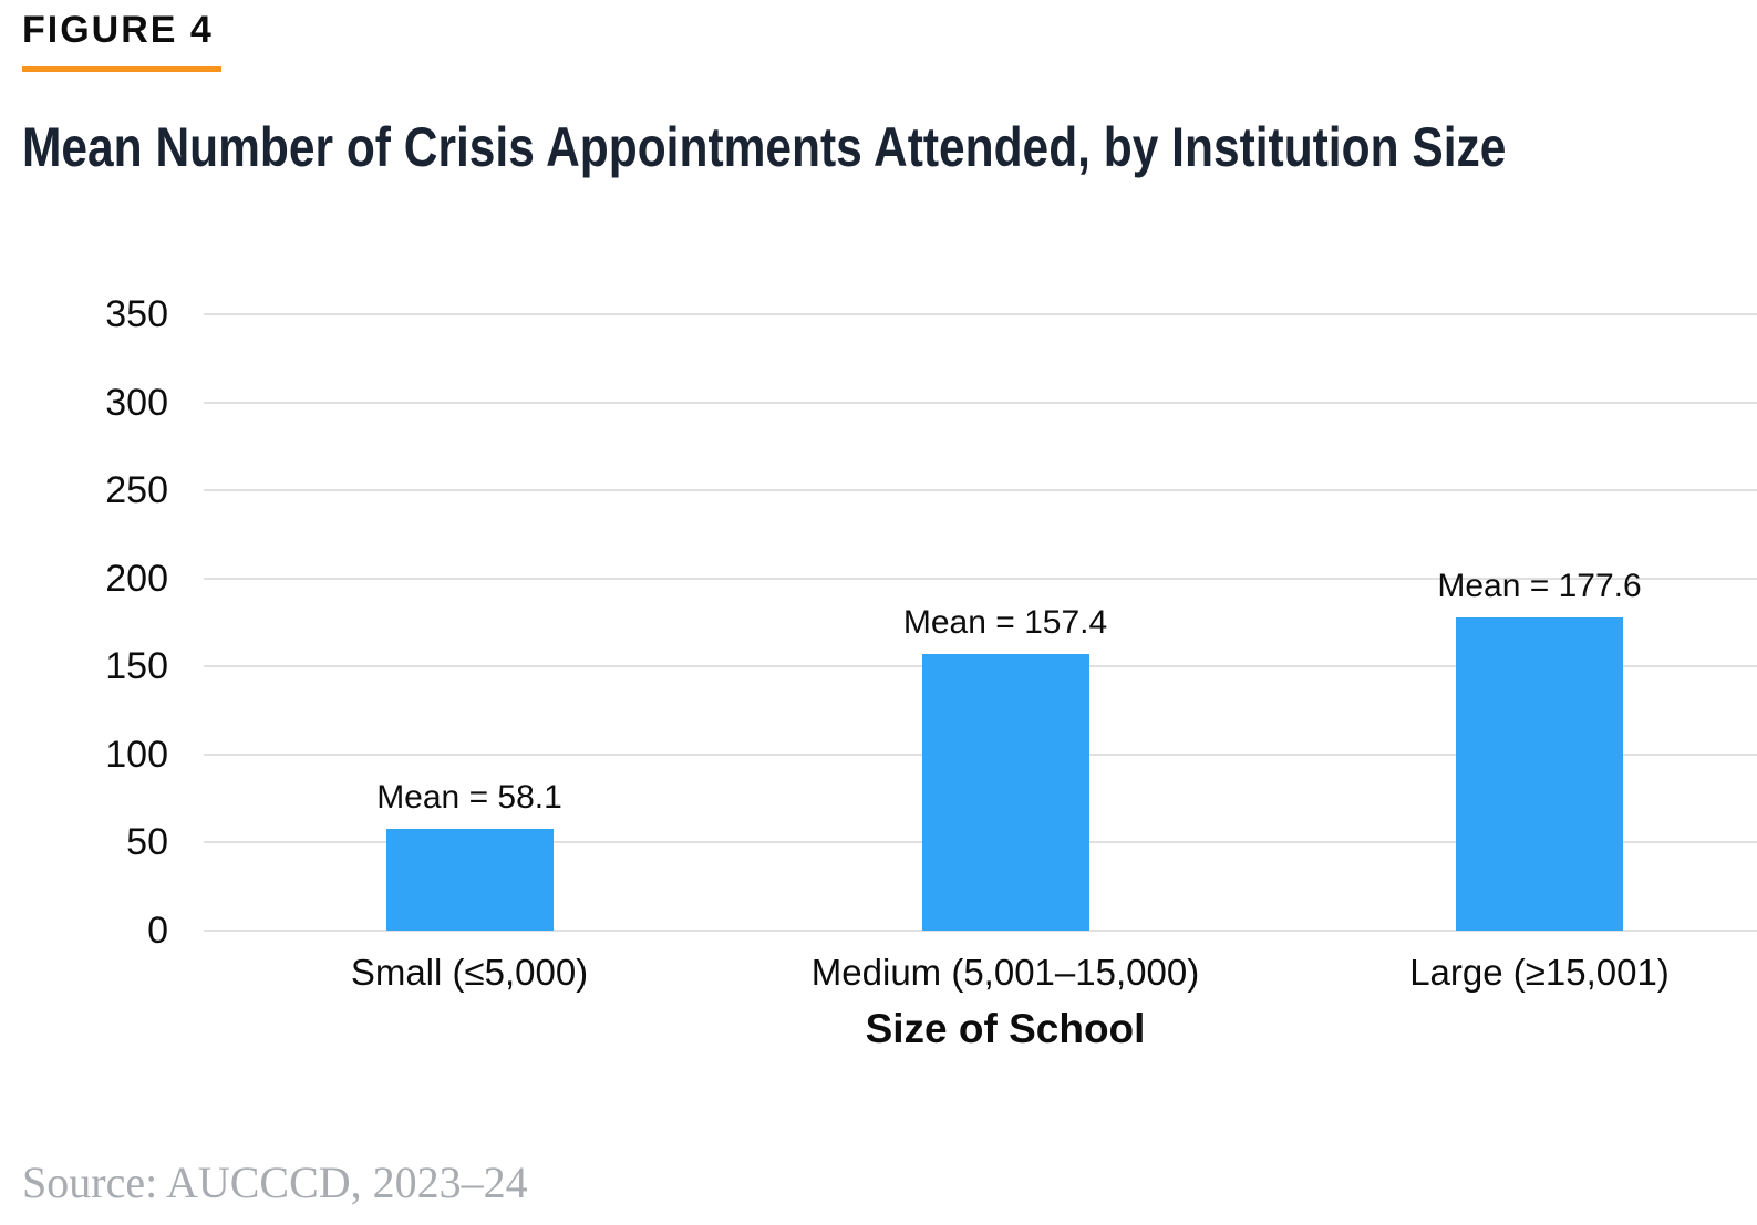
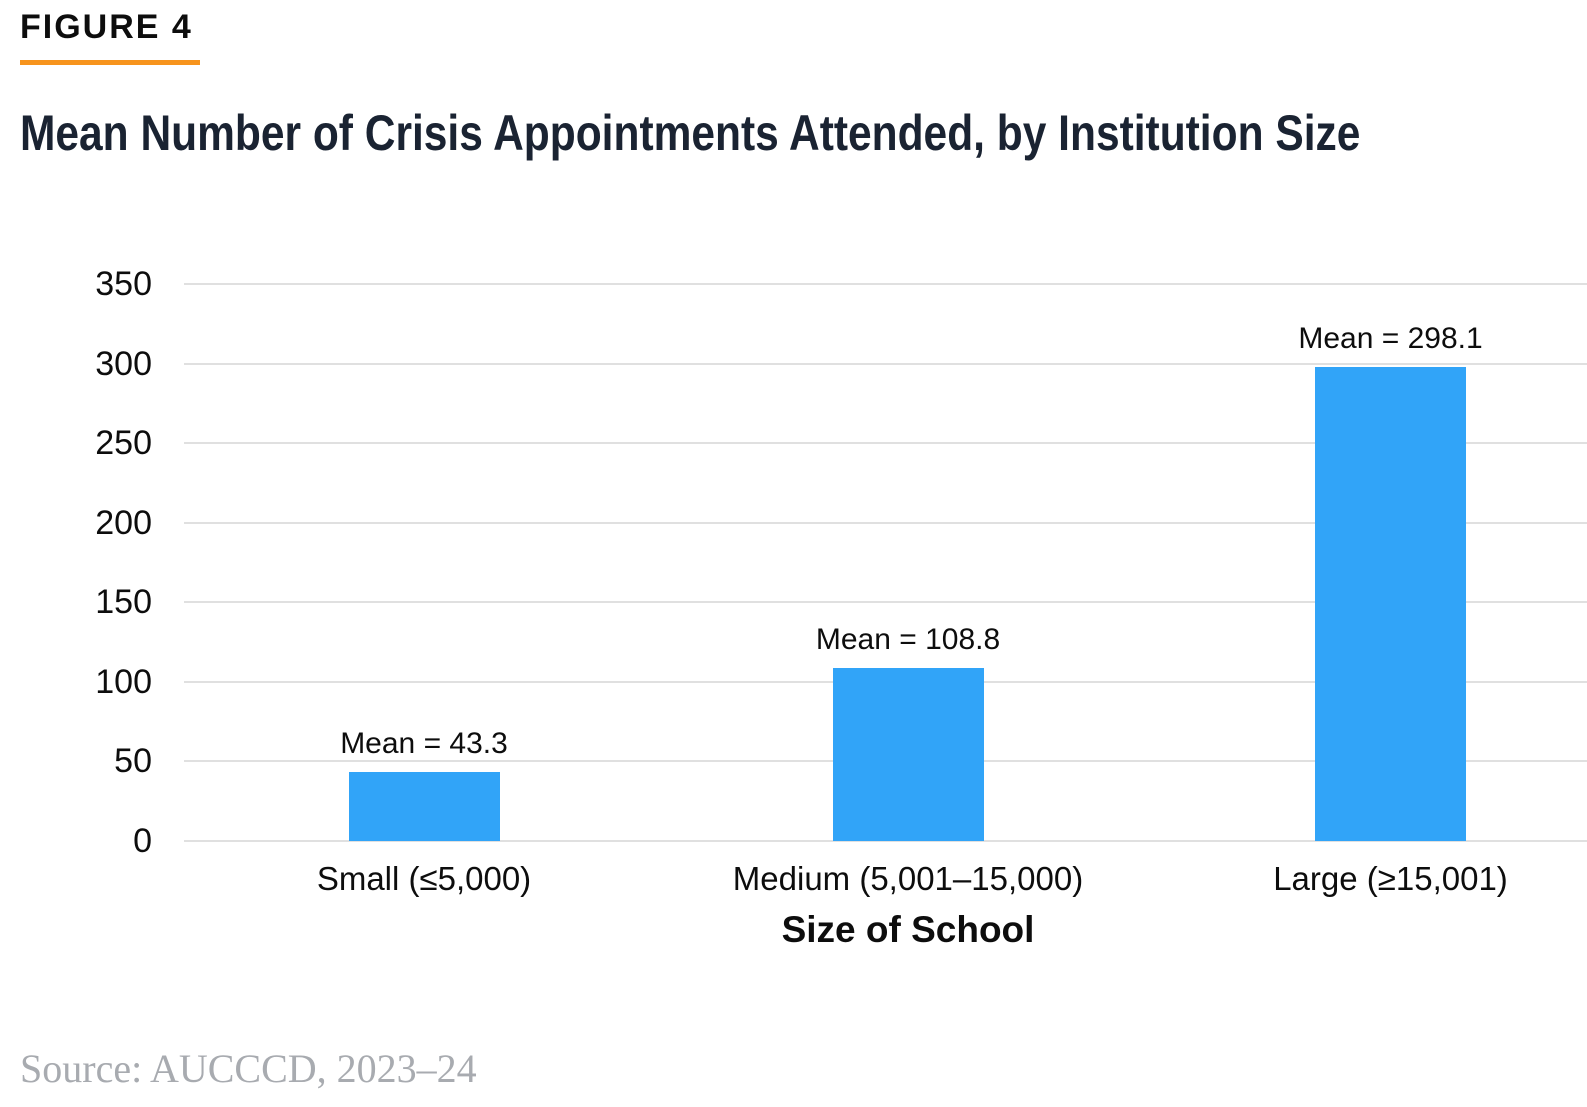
Small (≤5,000): 58.1 -> 43.3
Medium (5,001–15,000): 157.4 -> 108.8
Large (≥15,001): 177.6 -> 298.1
